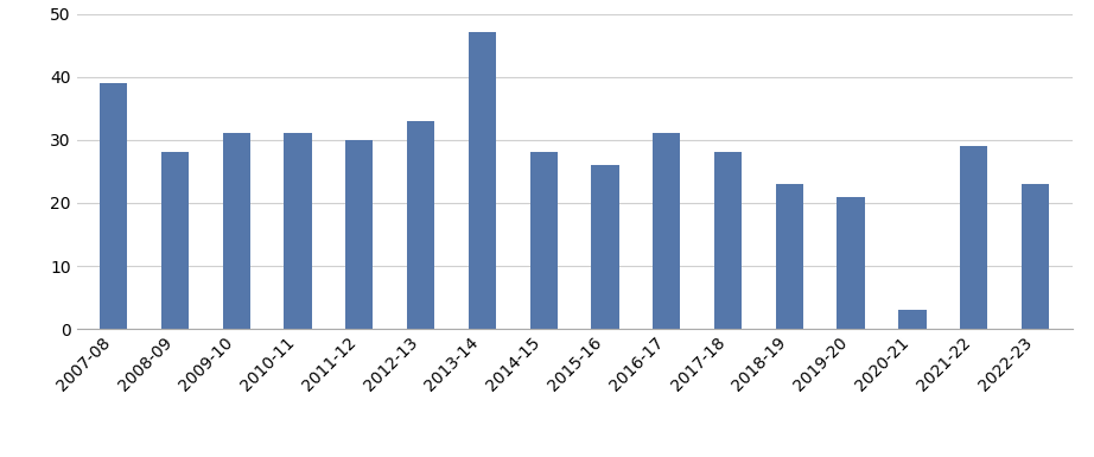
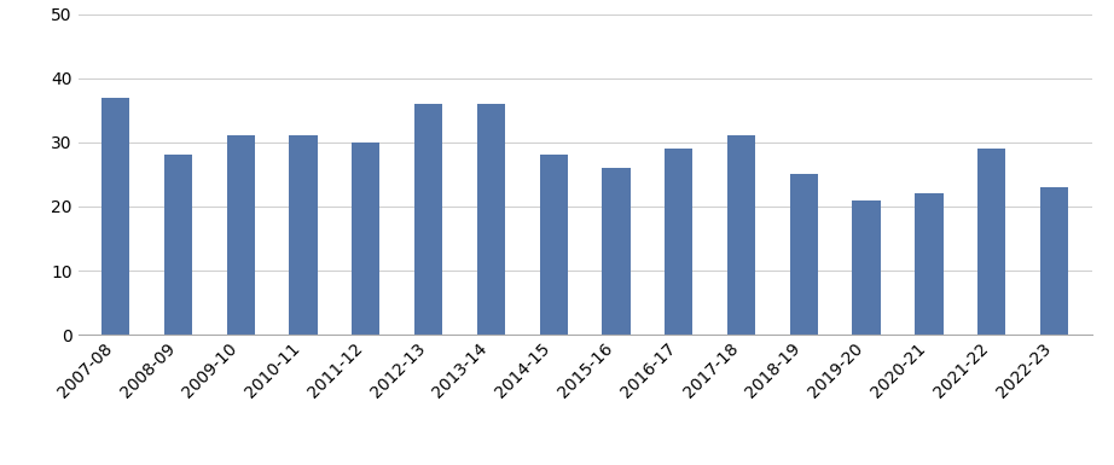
2007-08: 39 -> 37
2012-13: 33 -> 36
2013-14: 47 -> 36
2016-17: 31 -> 29
2017-18: 28 -> 31
2018-19: 23 -> 25
2020-21: 3 -> 22
